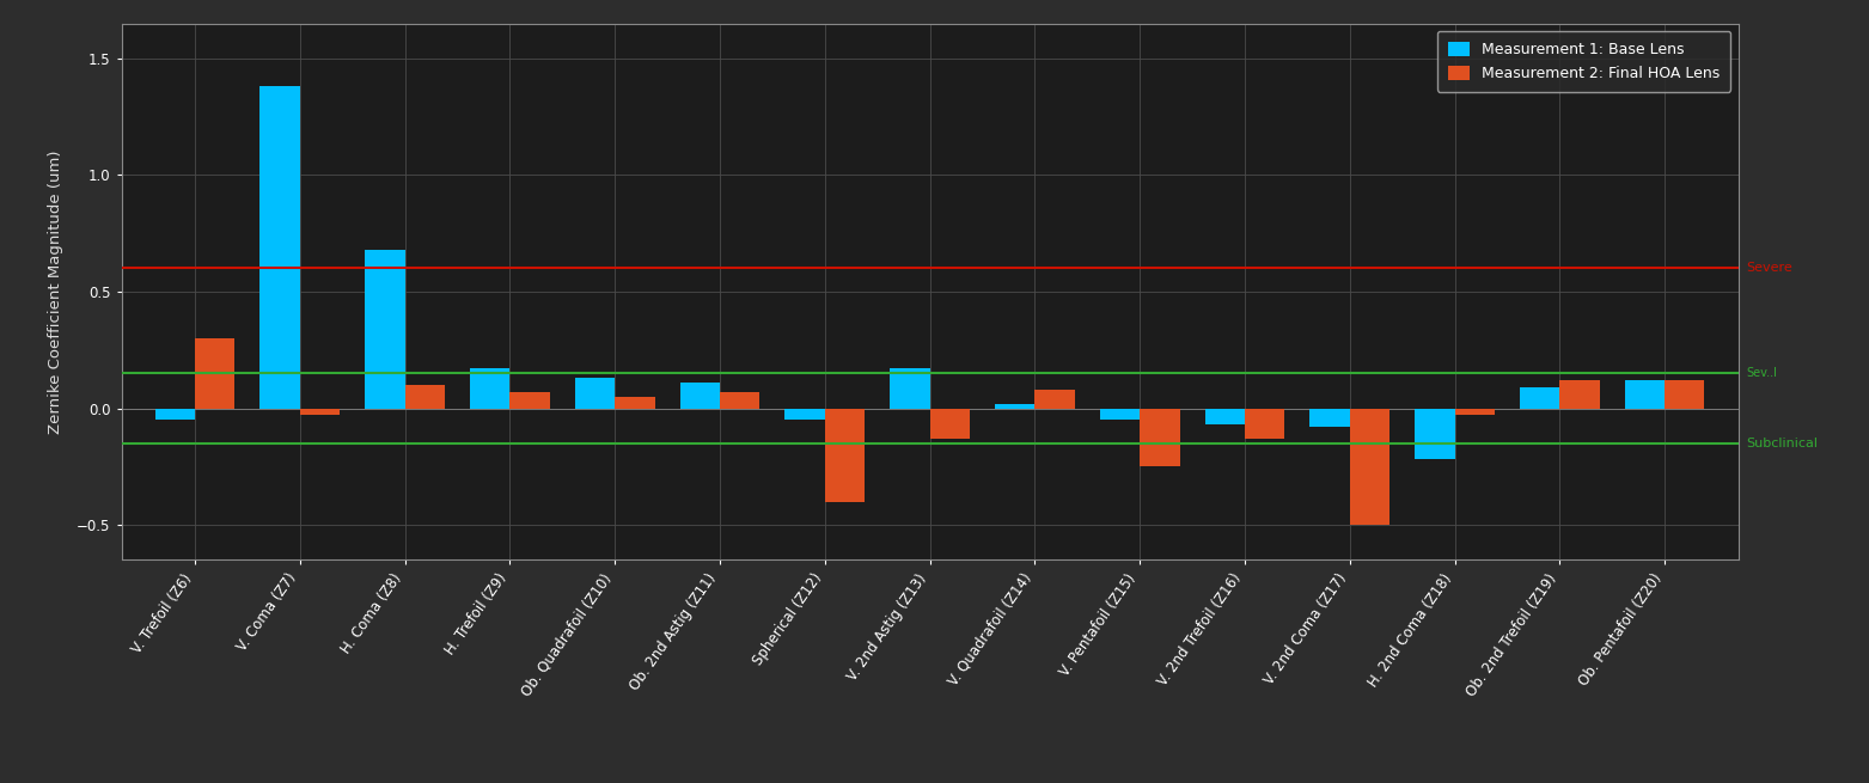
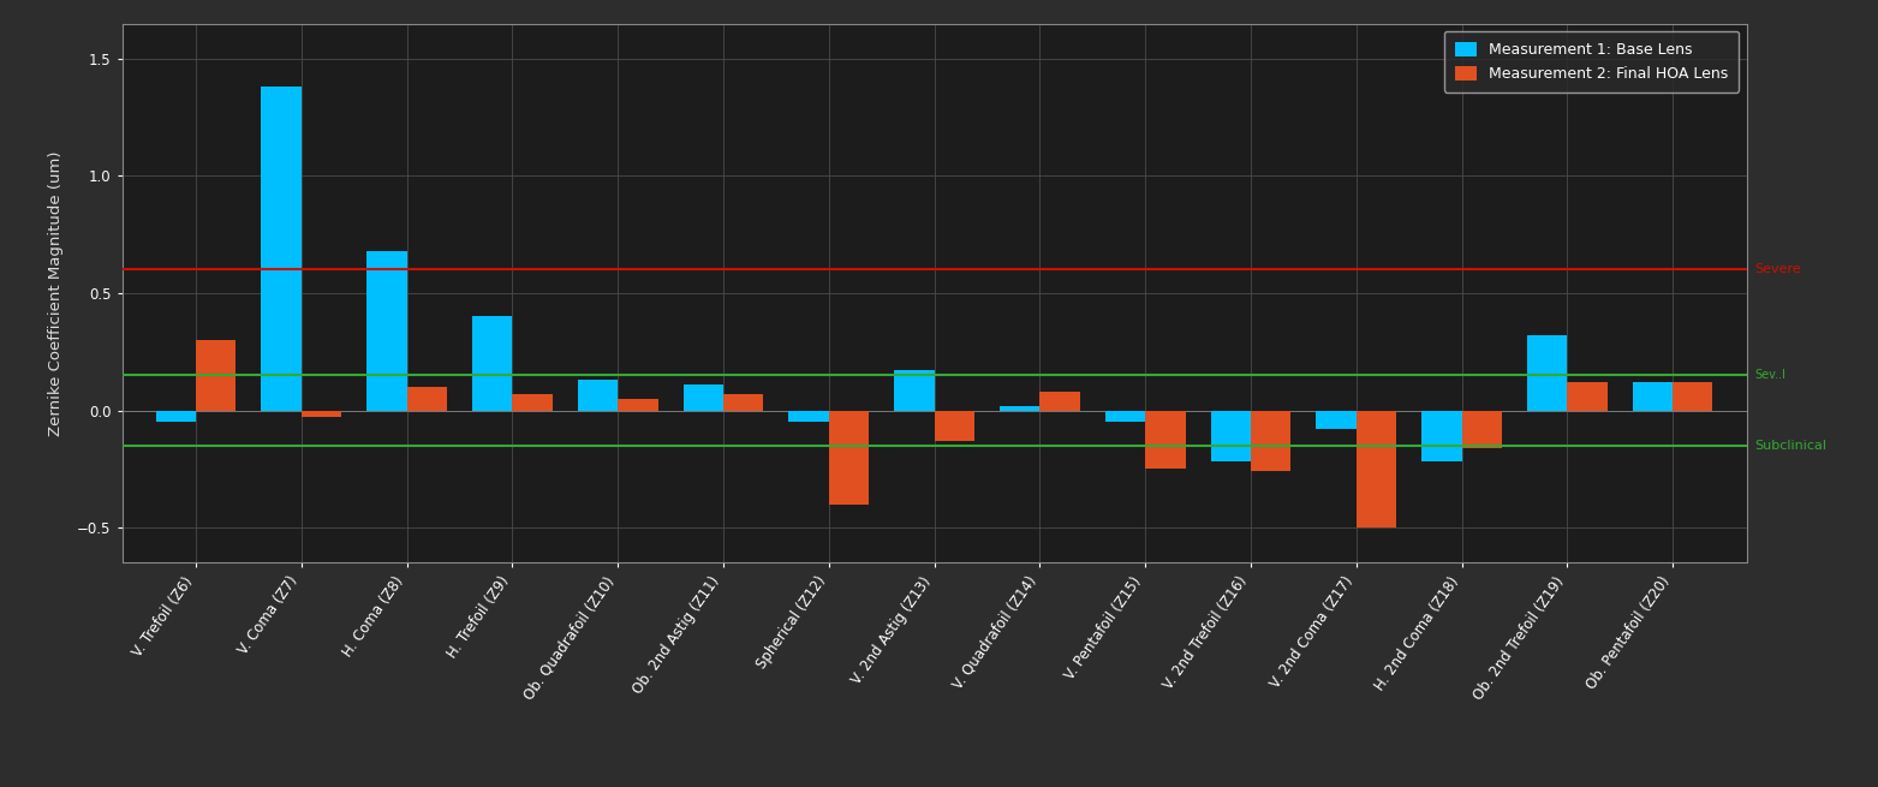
Measurement 1: Base Lens/H. Trefoil (Z9): 0.17 -> 0.40
Measurement 1: Base Lens/V. 2nd Trefoil (Z16): -0.07 -> -0.22
Measurement 2: Final HOA Lens/V. 2nd Trefoil (Z16): -0.13 -> -0.26
Measurement 2: Final HOA Lens/H. 2nd Coma (Z18): -0.03 -> -0.16
Measurement 1: Base Lens/Ob. 2nd Trefoil (Z19): 0.09 -> 0.32
